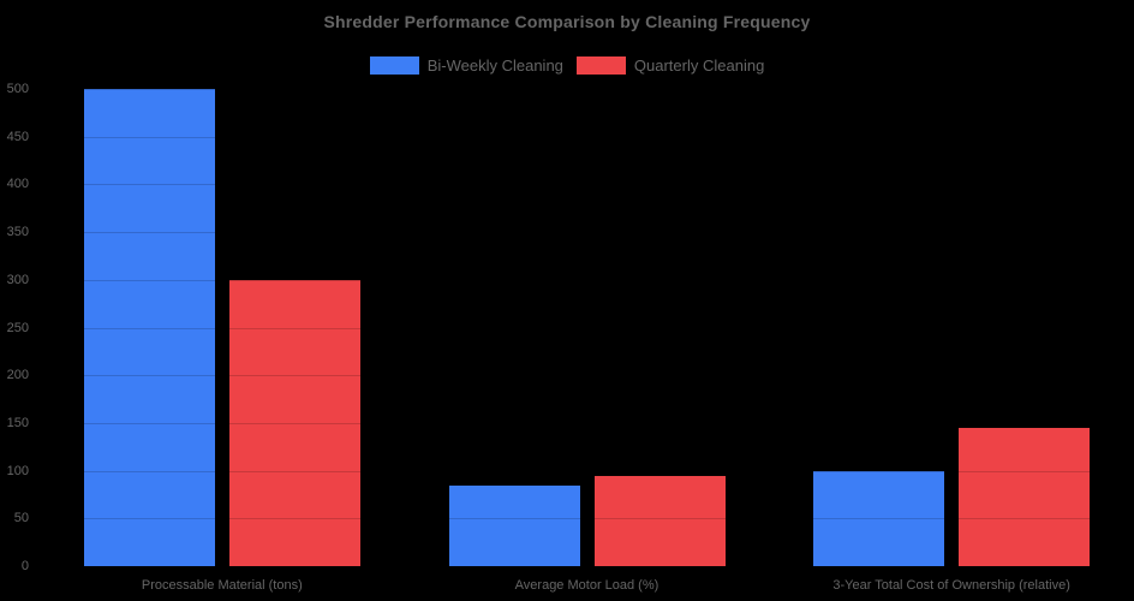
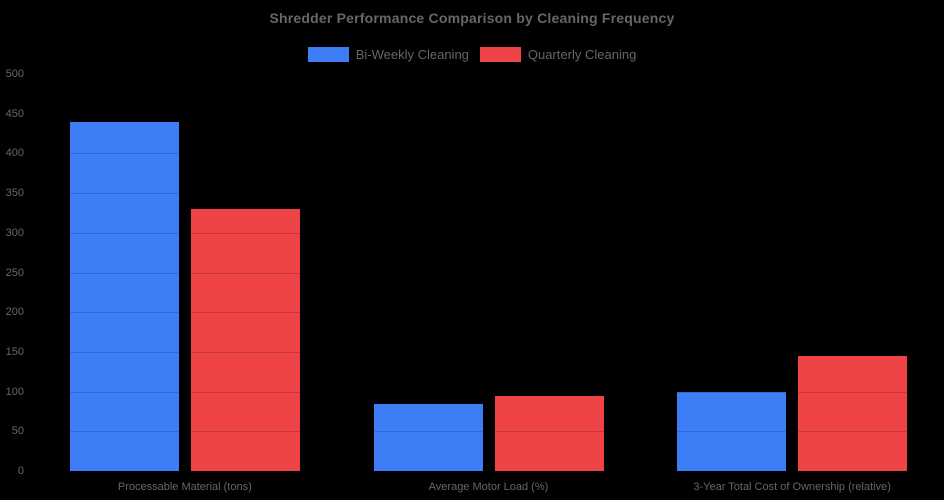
Bi-Weekly Cleaning/Processable Material (tons): 500 -> 440
Quarterly Cleaning/Processable Material (tons): 300 -> 330
